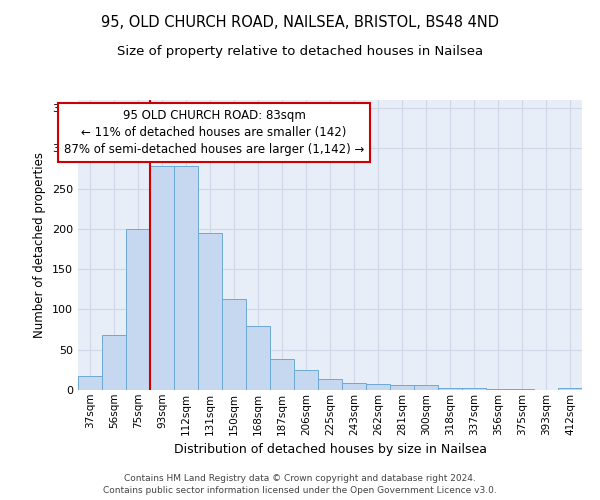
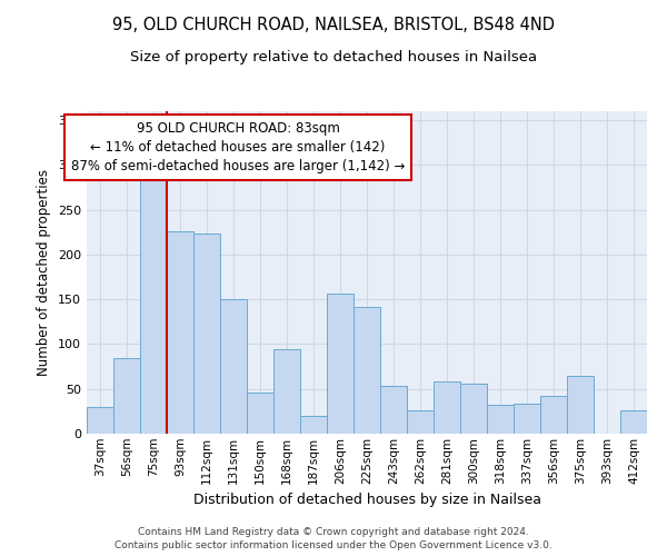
37sqm: 17 -> 30
56sqm: 68 -> 84
75sqm: 200 -> 284
93sqm: 278 -> 226
112sqm: 278 -> 224
131sqm: 195 -> 150
150sqm: 113 -> 46
168sqm: 79 -> 94
187sqm: 39 -> 20
206sqm: 25 -> 156
225sqm: 14 -> 142
243sqm: 9 -> 54
262sqm: 7 -> 26
281sqm: 6 -> 58
300sqm: 6 -> 56
318sqm: 3 -> 32
337sqm: 2 -> 34
356sqm: 1 -> 42
375sqm: 1 -> 64
412sqm: 3 -> 26
